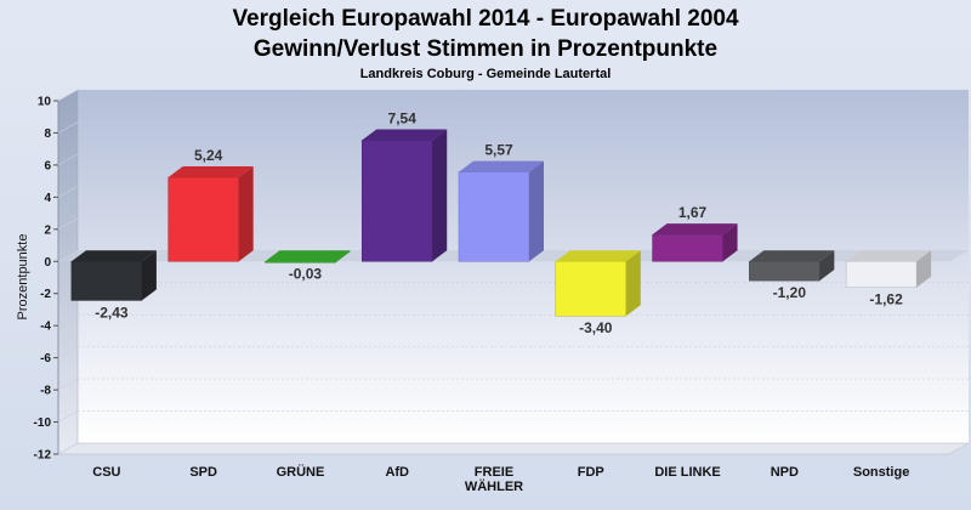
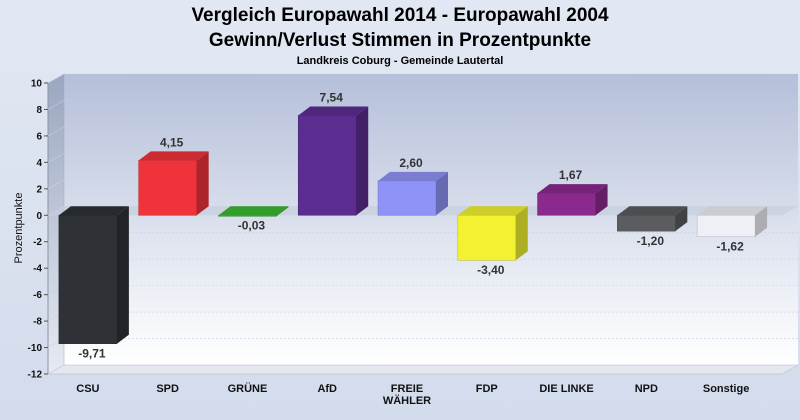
CSU: -2,43 -> -9,71
SPD: 5,24 -> 4,15
FREIE WÄHLER: 5,57 -> 2,60
